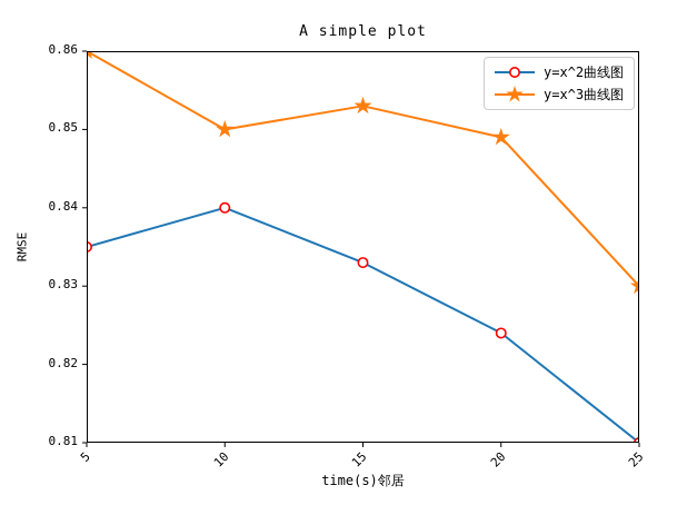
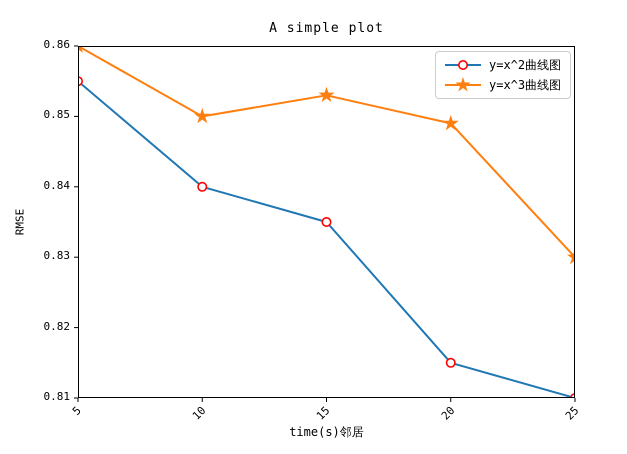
y=x^2曲线图/5: 0.835 -> 0.855
y=x^2曲线图/15: 0.833 -> 0.835
y=x^2曲线图/20: 0.824 -> 0.815
